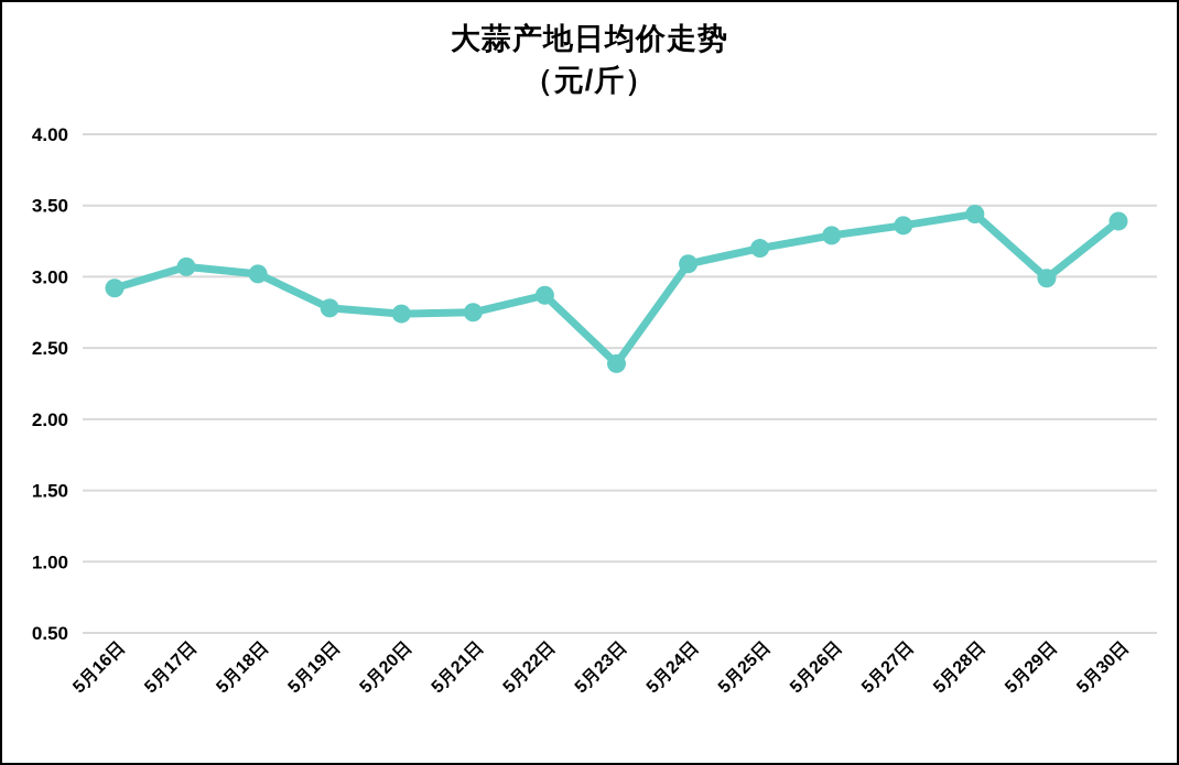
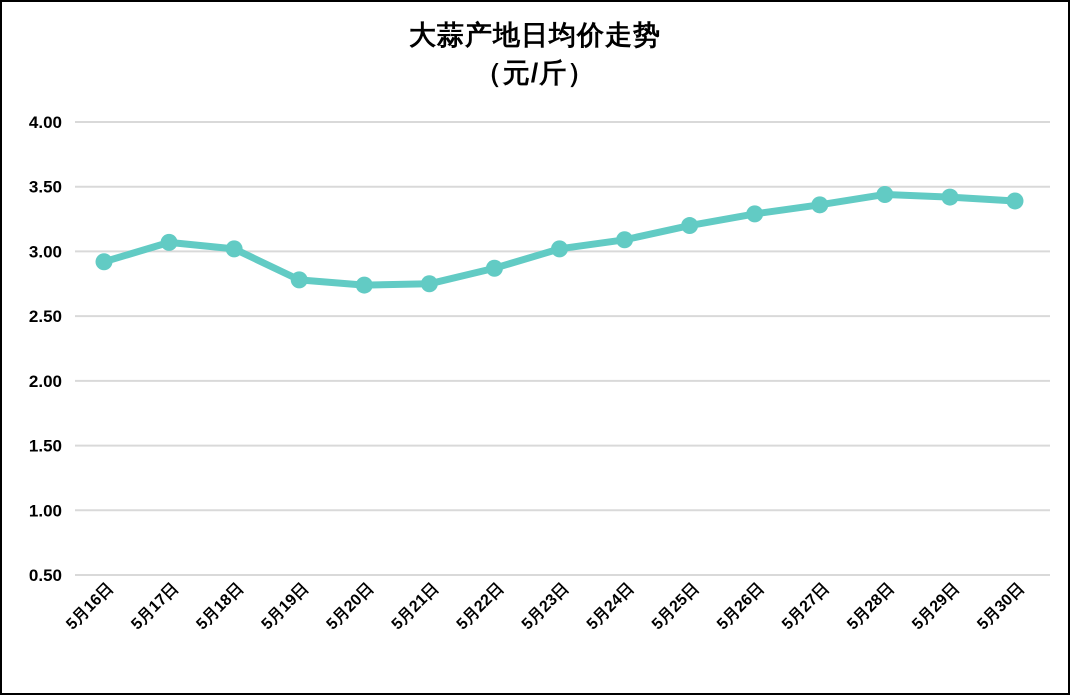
5月23日: 2.39 -> 3.02
5月29日: 2.99 -> 3.42
